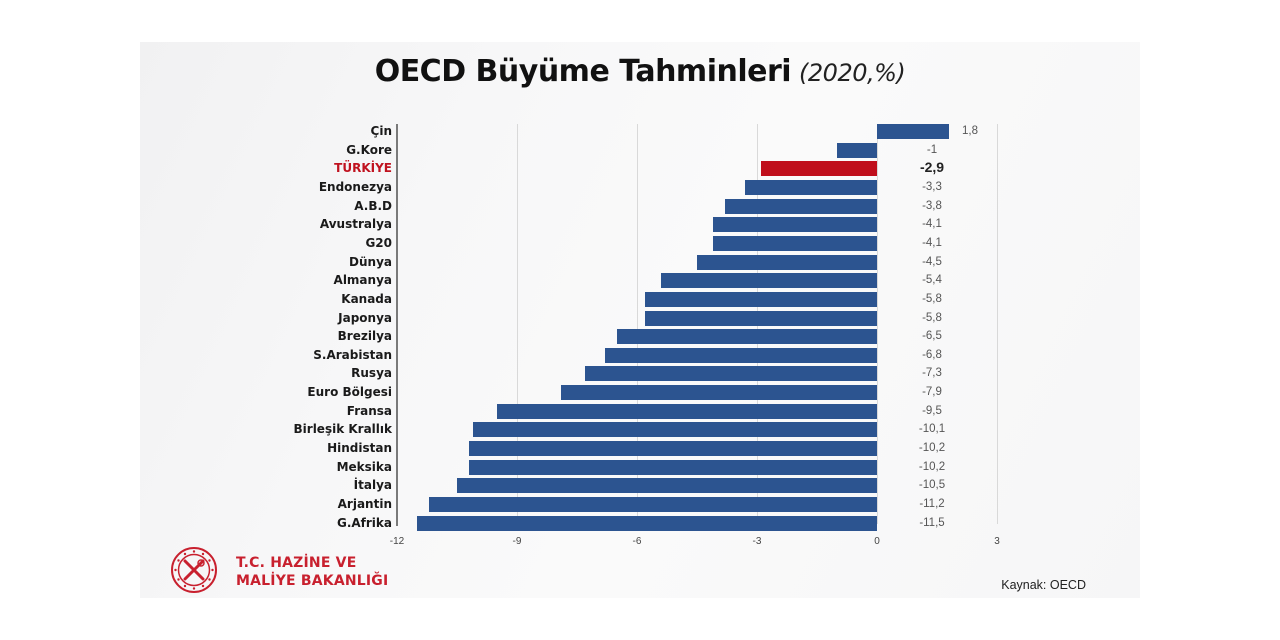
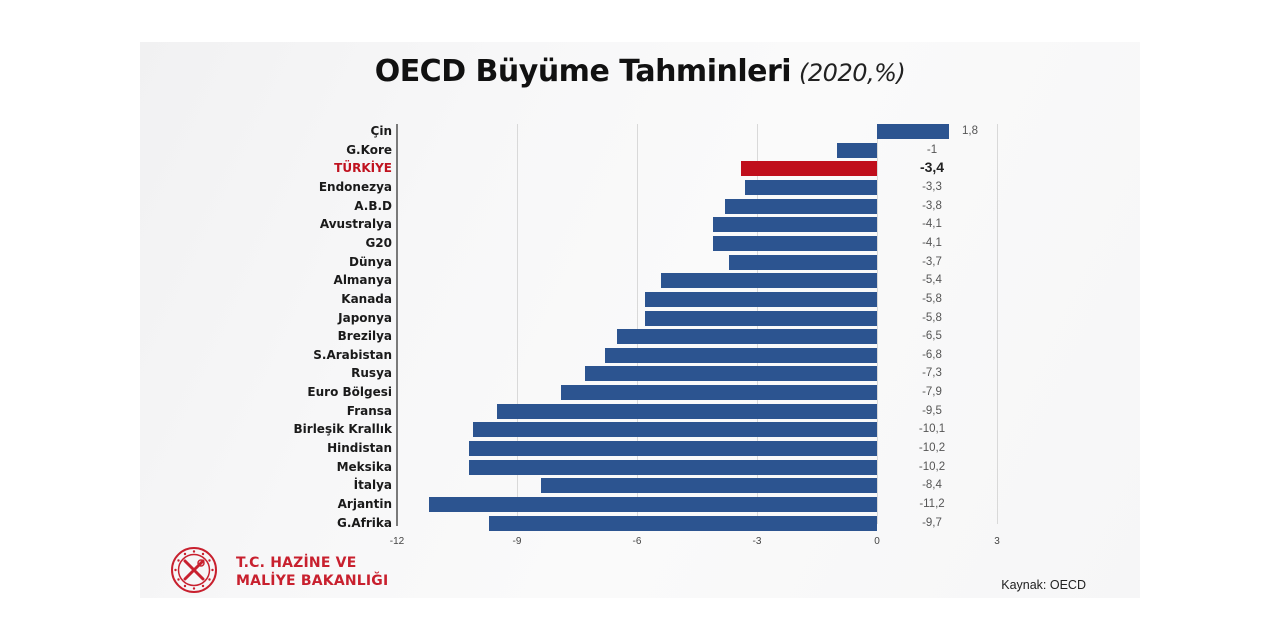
TÜRKİYE: -2,9 -> -3,4
Dünya: -4,5 -> -3,7
İtalya: -10,5 -> -8,4
G.Afrika: -11,5 -> -9,7
